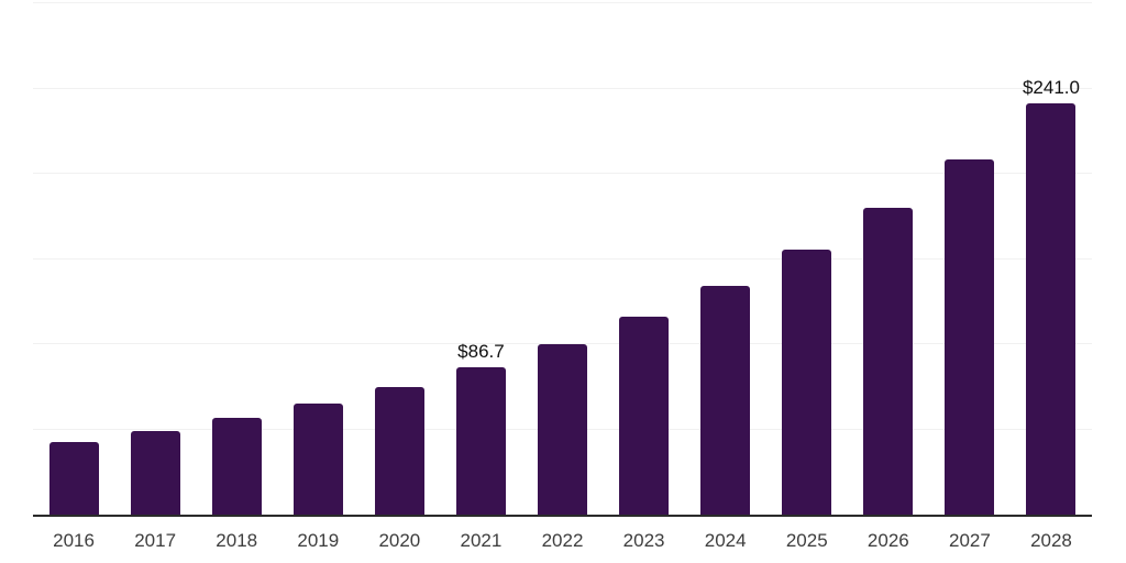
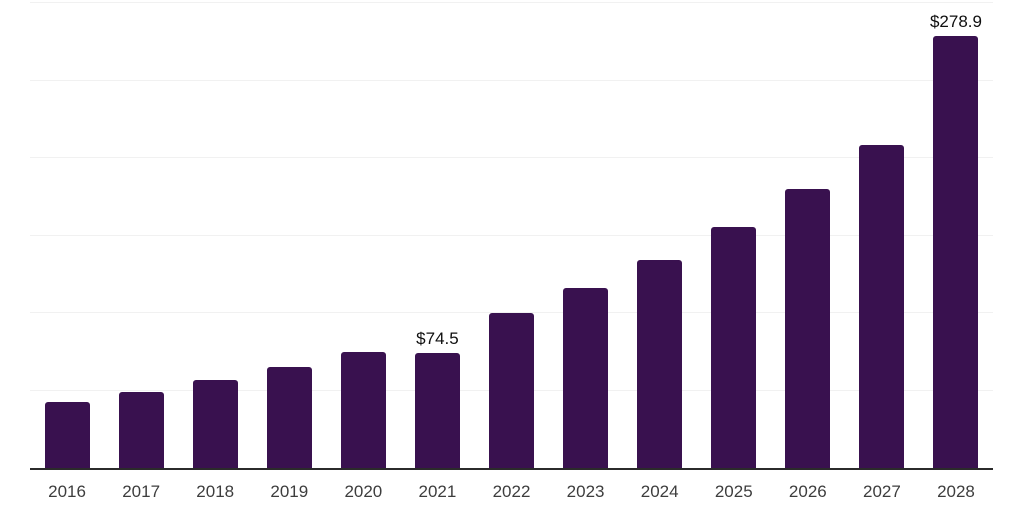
2021: $86.7 -> $74.5
2028: $241.0 -> $278.9
